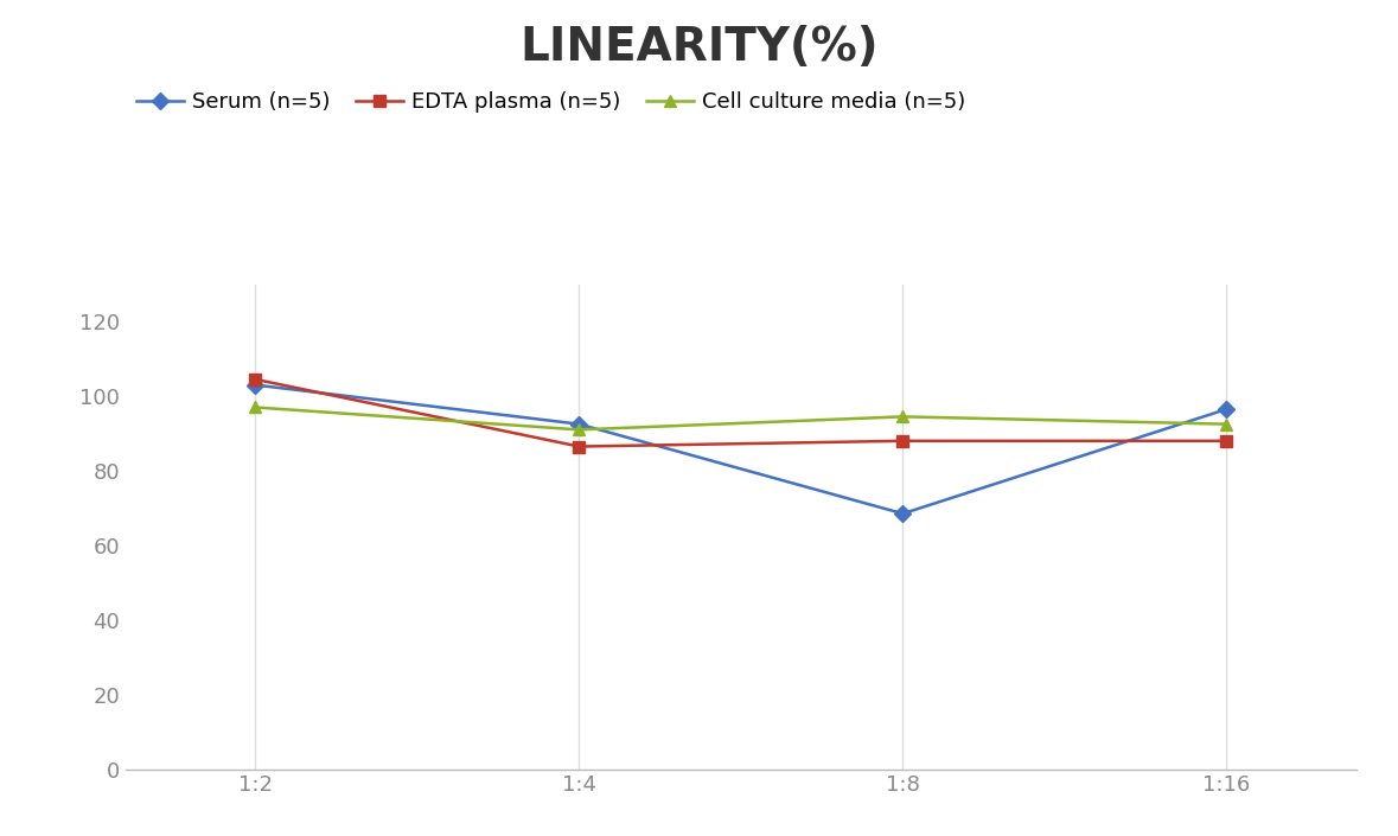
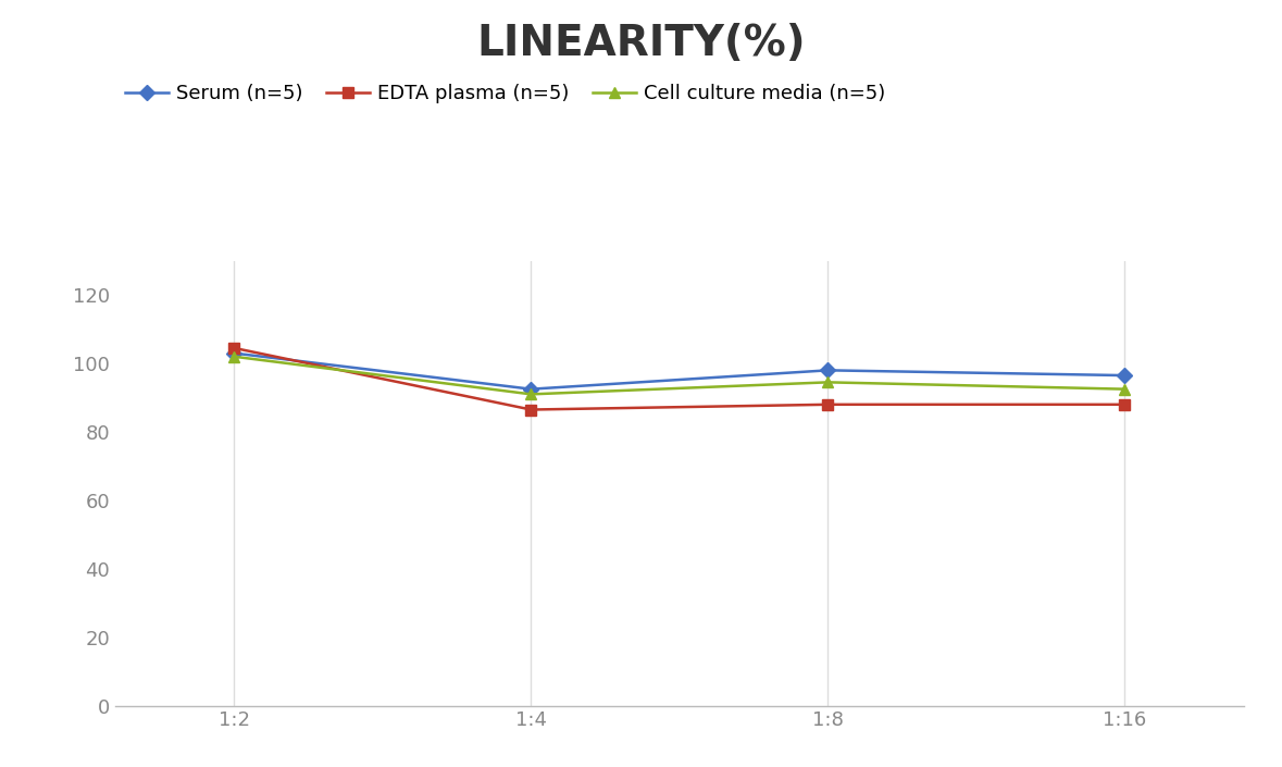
Cell culture media (n=5)/1:2: 97.0 -> 102.0
Serum (n=5)/1:8: 68.5 -> 98.0
